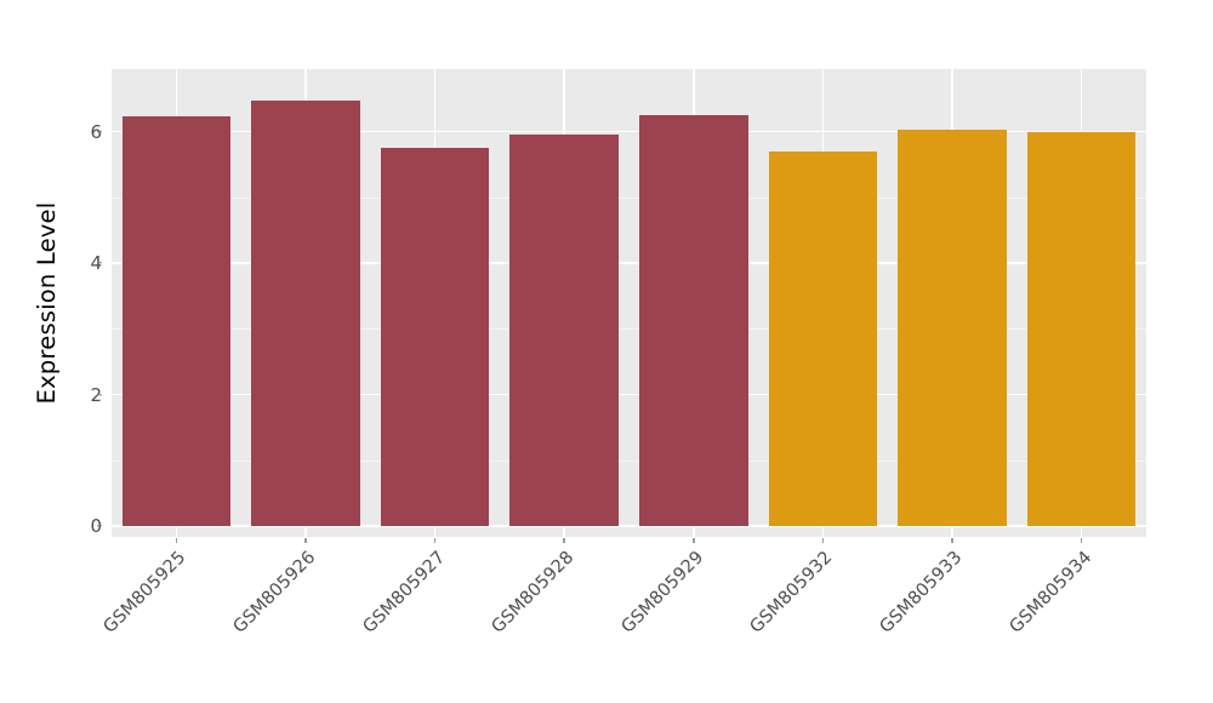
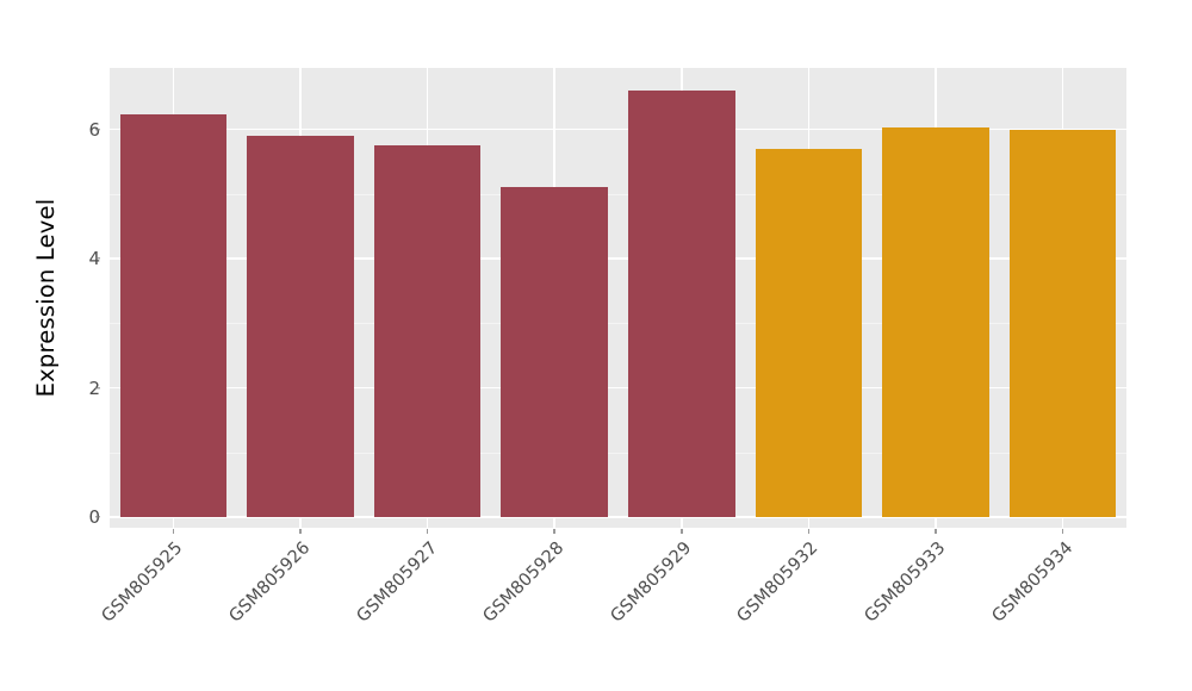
GSM805926: 6.5 -> 5.9
GSM805928: 6.0 -> 5.1
GSM805929: 6.2 -> 6.6
